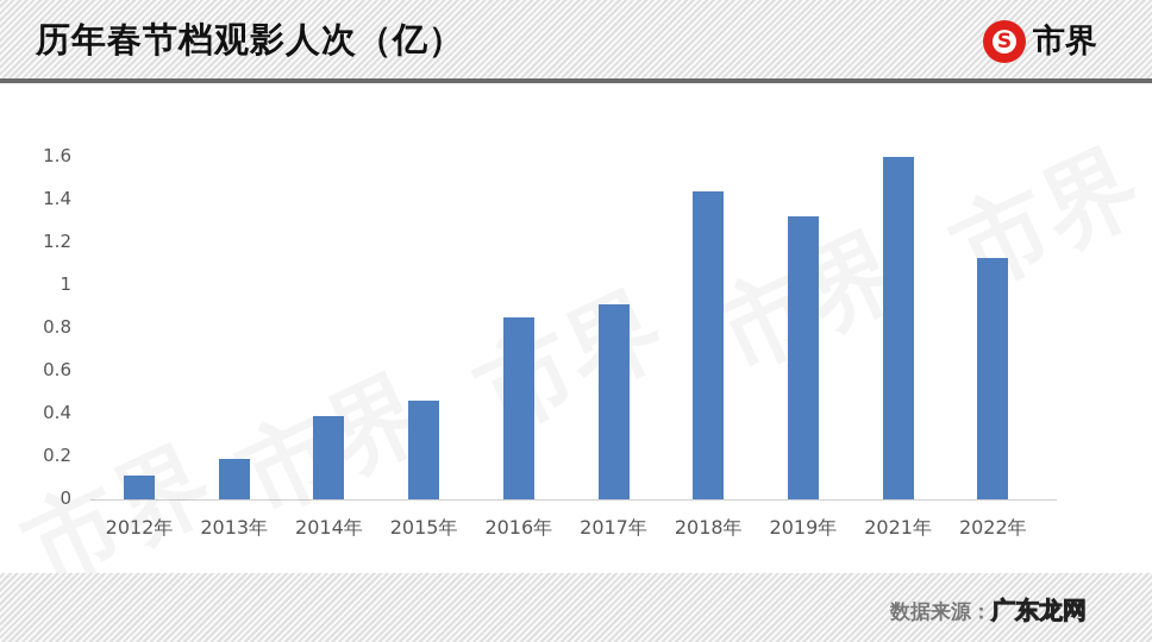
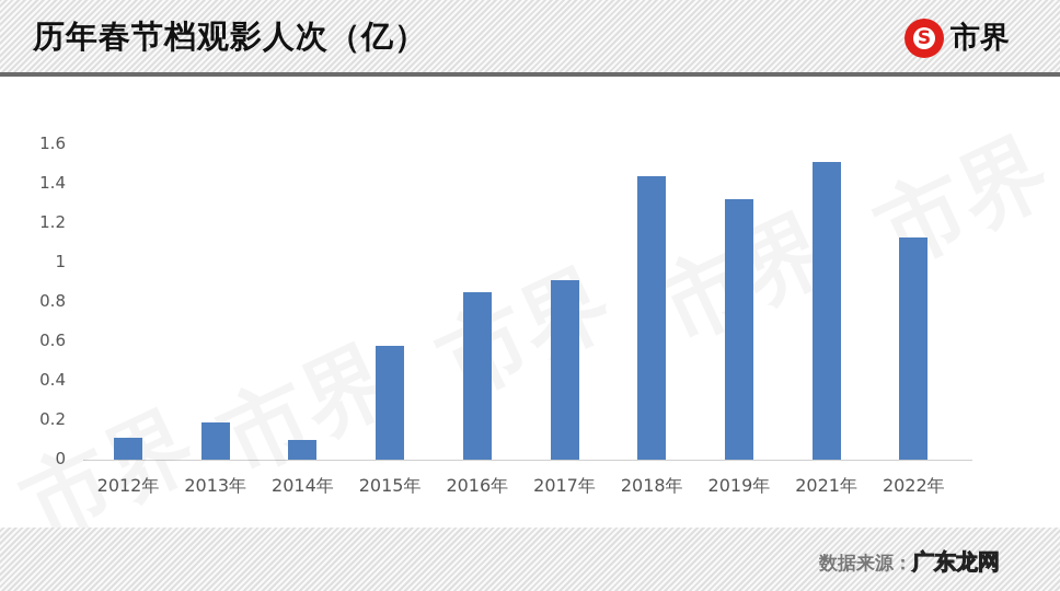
2014年: 0.39 -> 0.10
2015年: 0.46 -> 0.58
2021年: 1.60 -> 1.51
